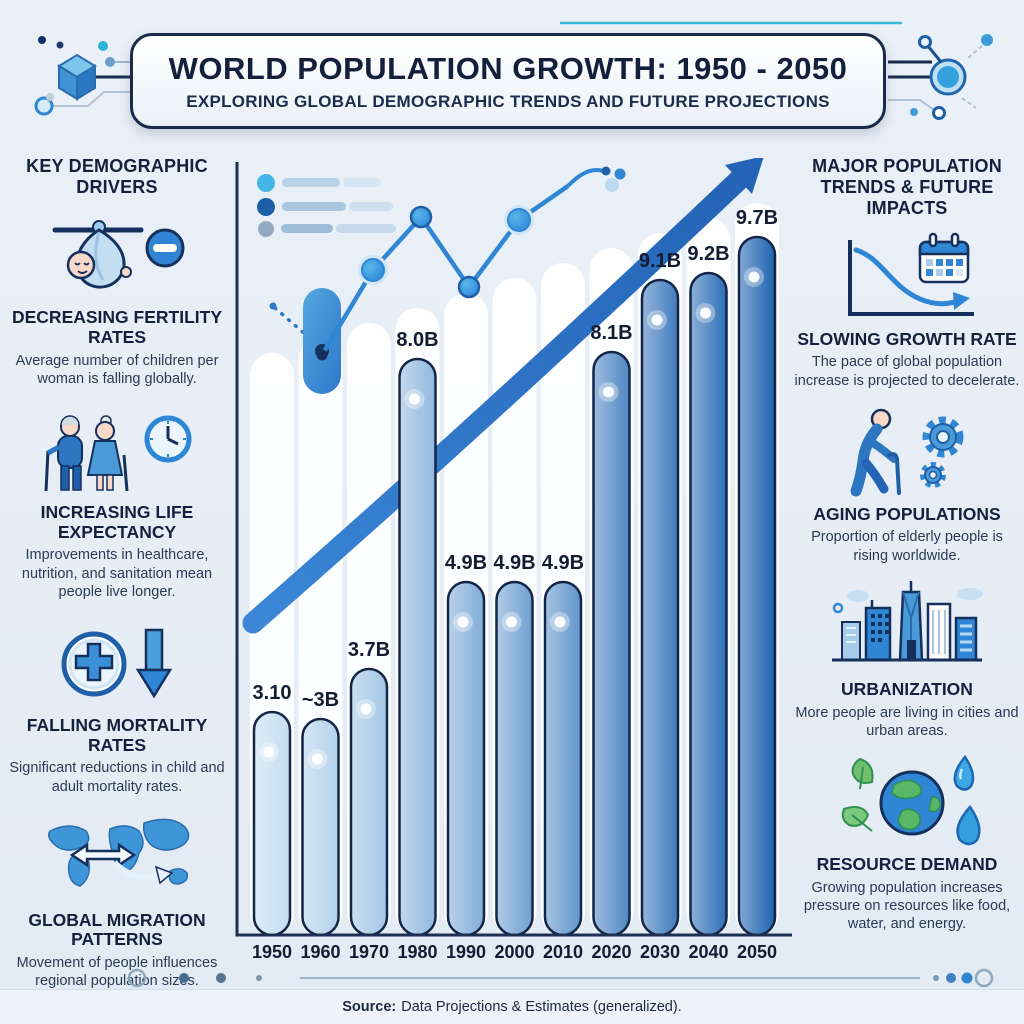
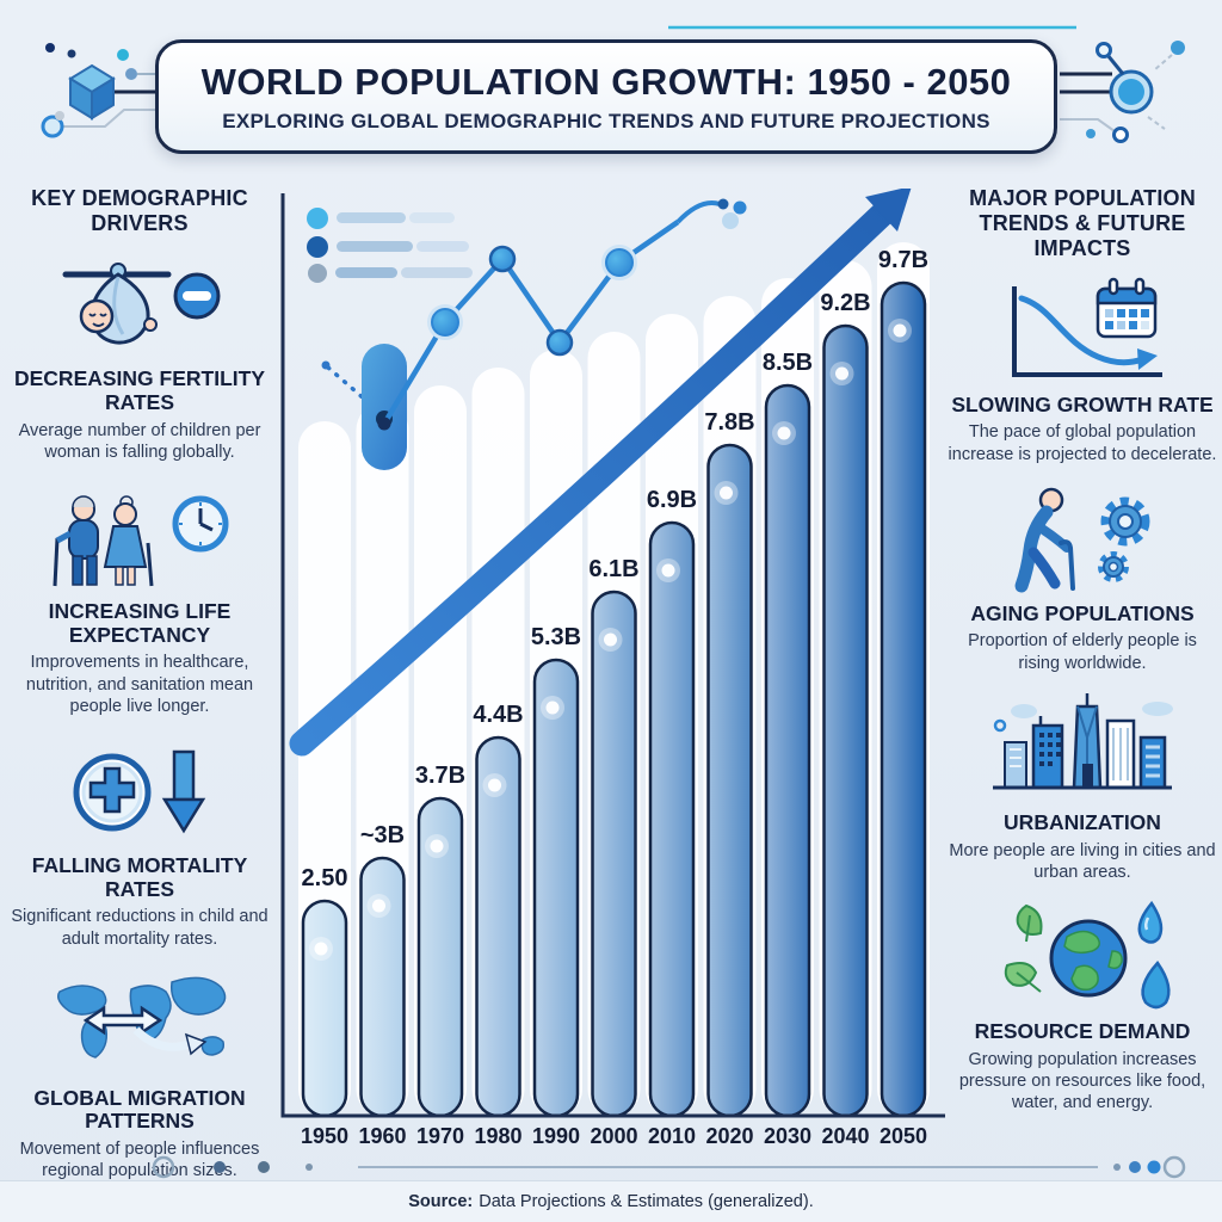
1950: 3.10 -> 2.50
1980: 8.0B -> 4.4B
1990: 4.9B -> 5.3B
2000: 4.9B -> 6.1B
2010: 4.9B -> 6.9B
2020: 8.1B -> 7.8B
2030: 9.1B -> 8.5B
